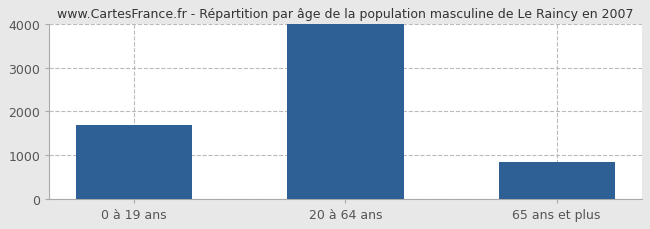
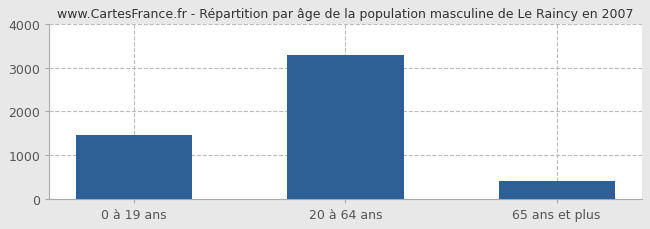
0 à 19 ans: 1700 -> 1450
20 à 64 ans: 4000 -> 3300
65 ans et plus: 850 -> 400
